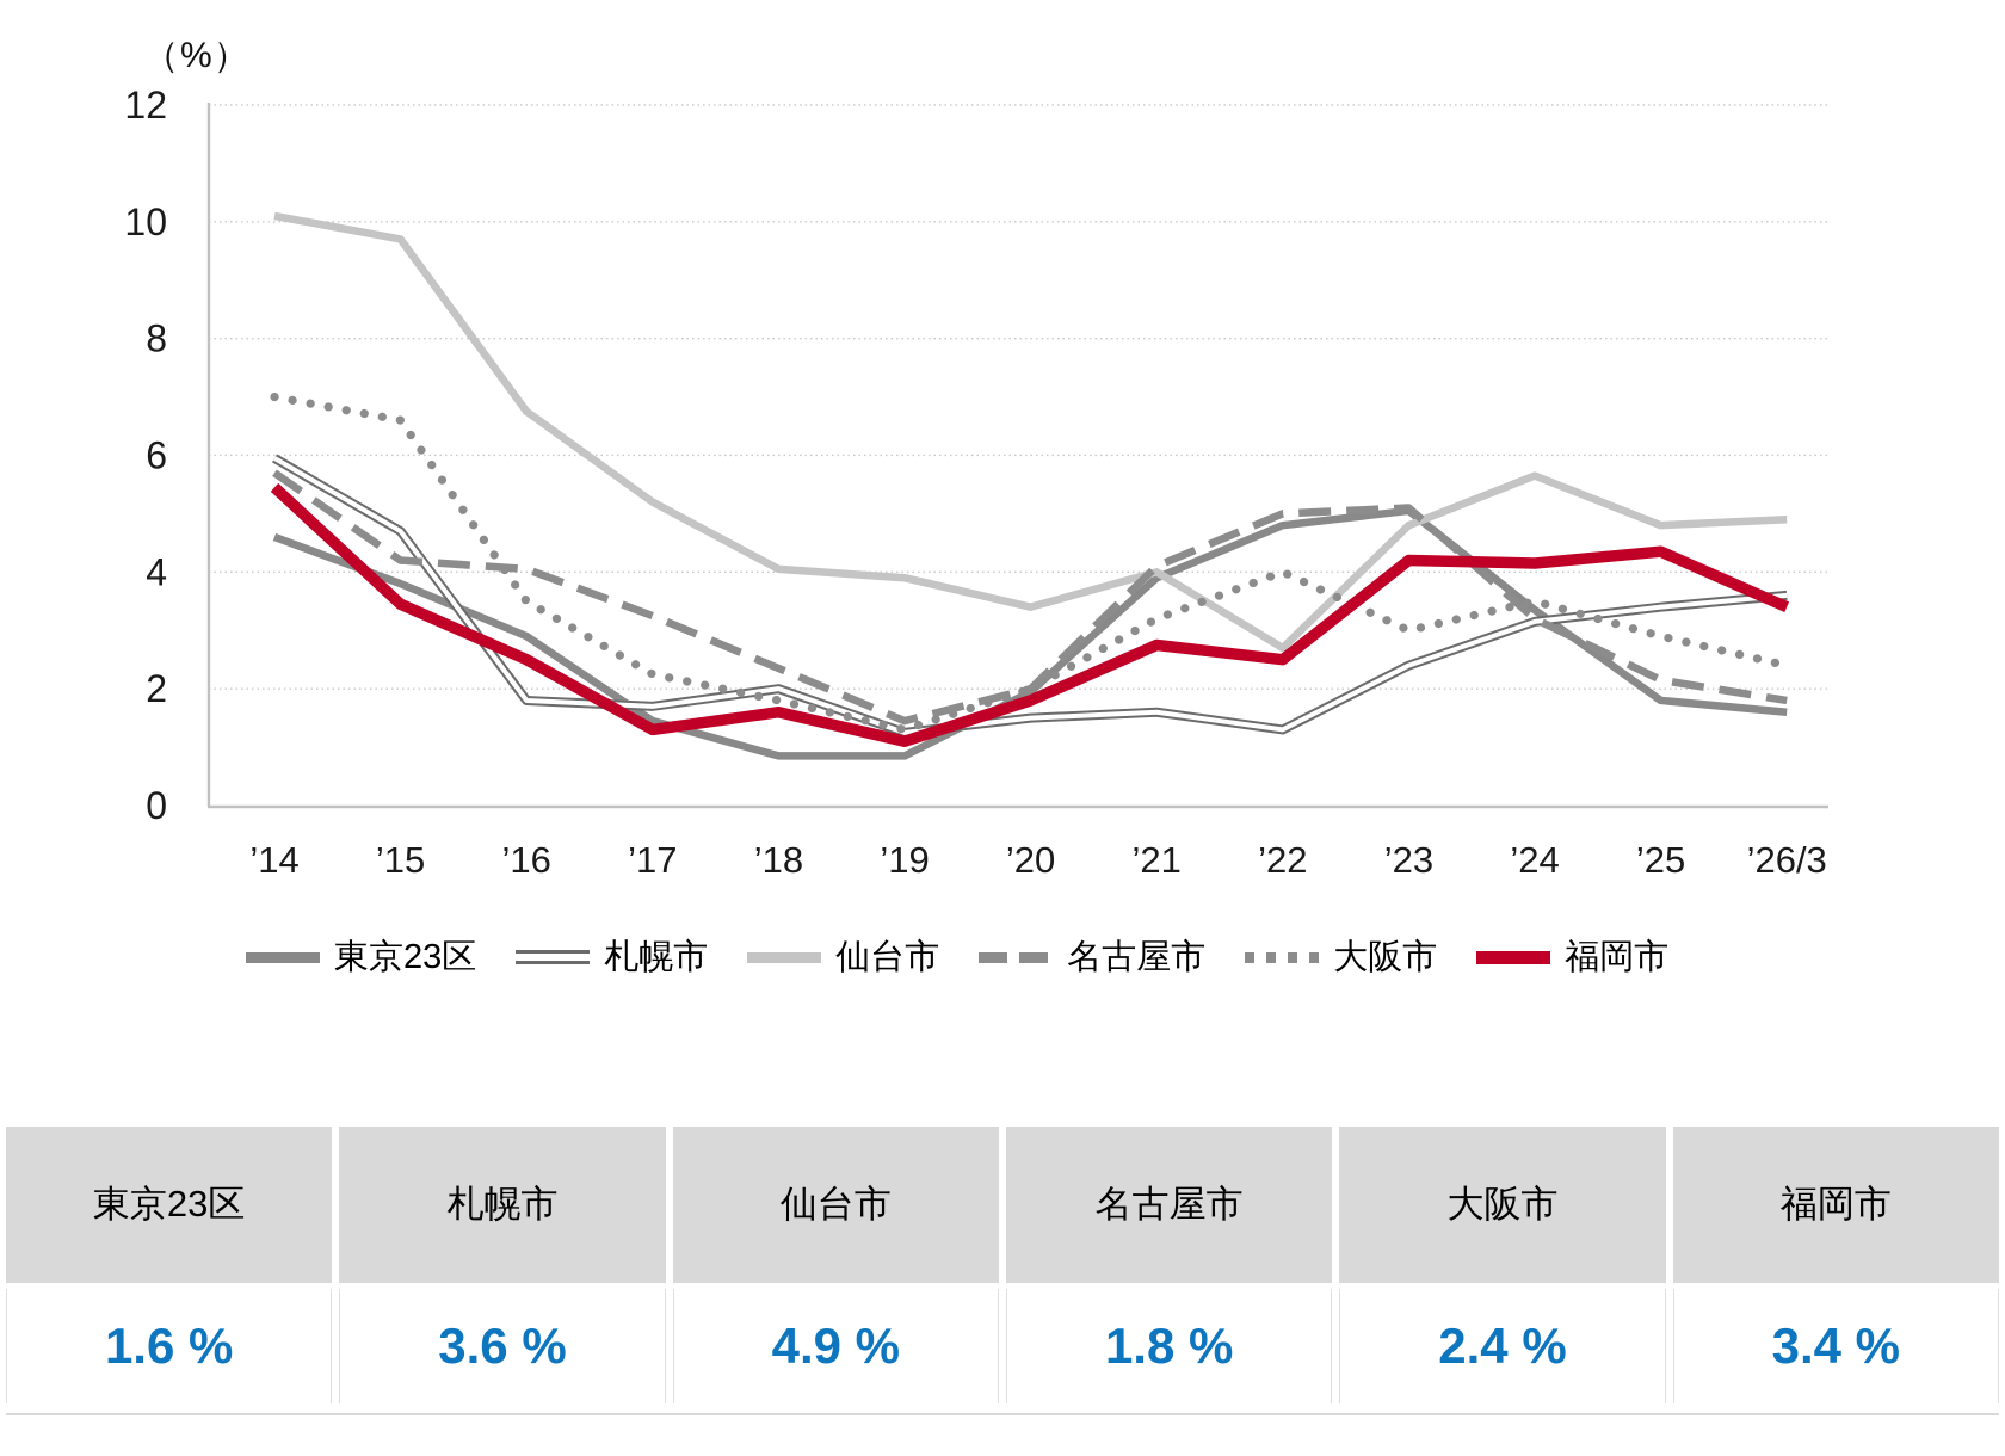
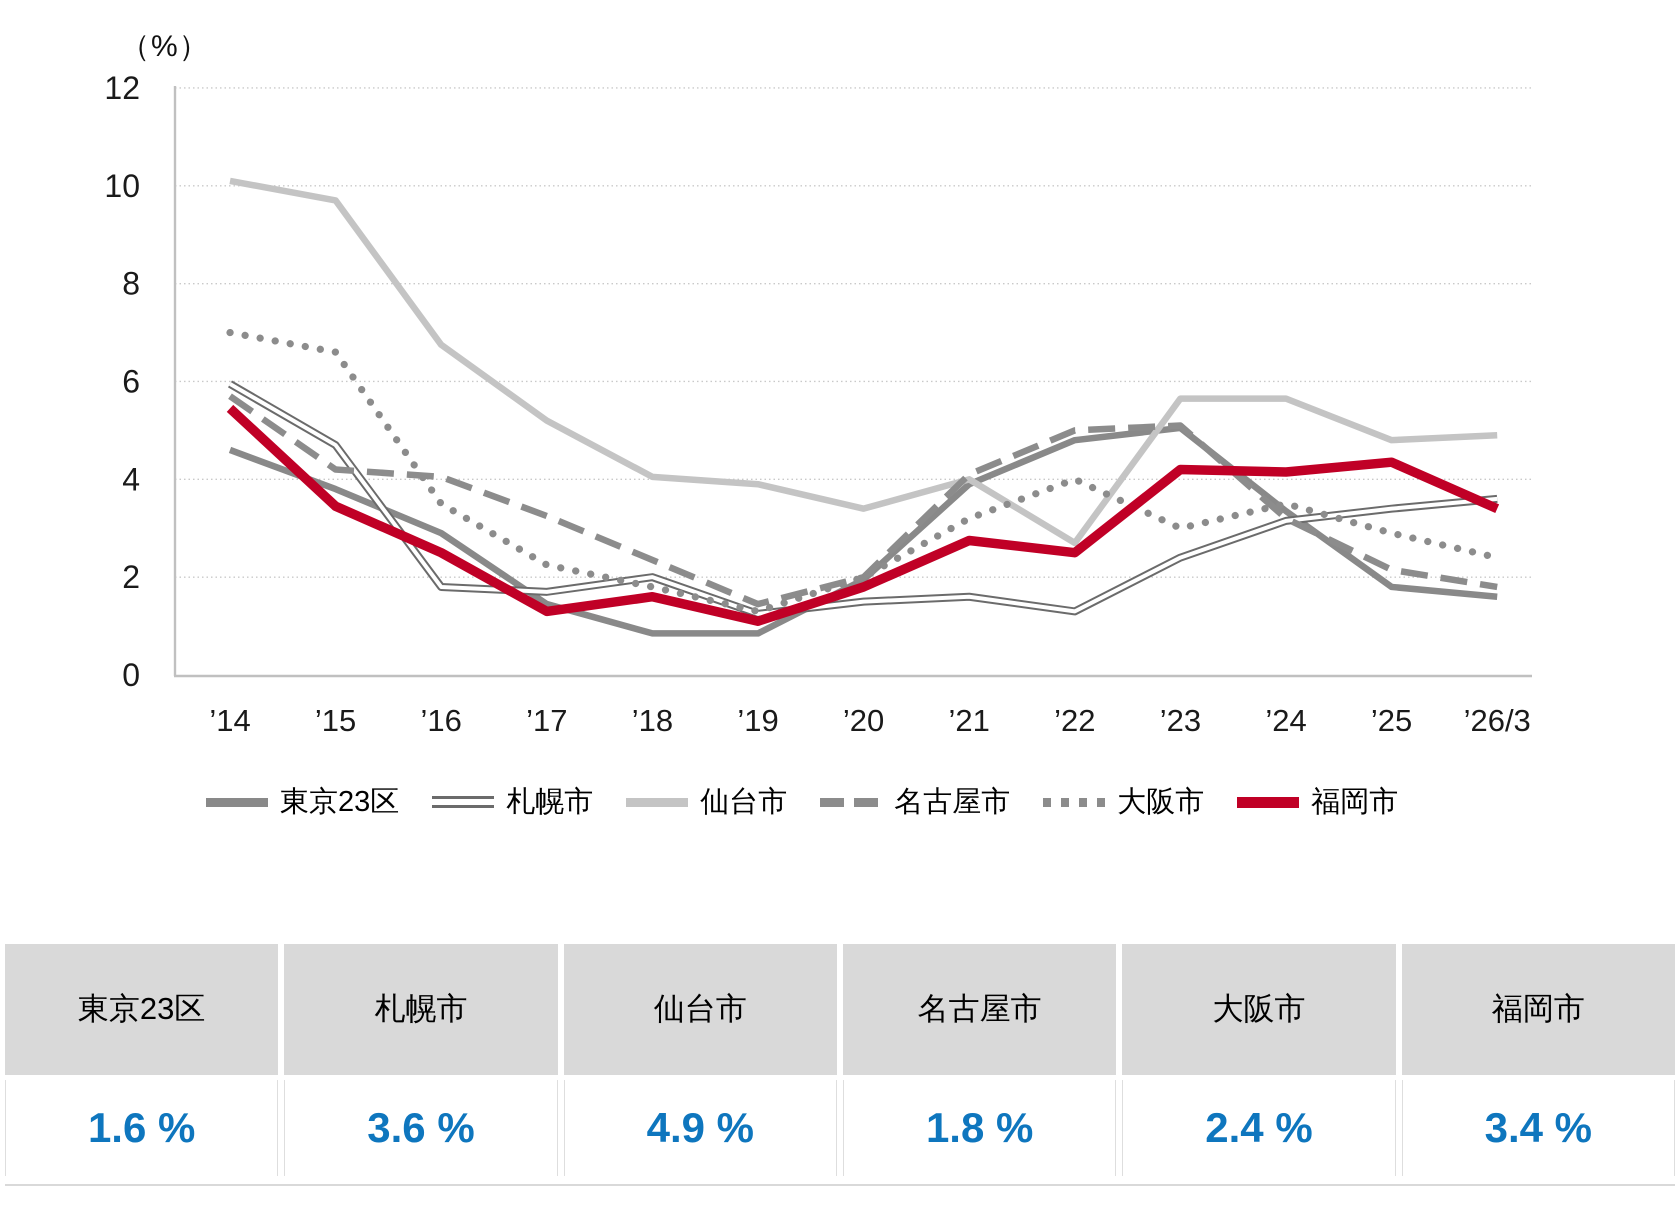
仙台市/’23: 4.8 -> 5.7
